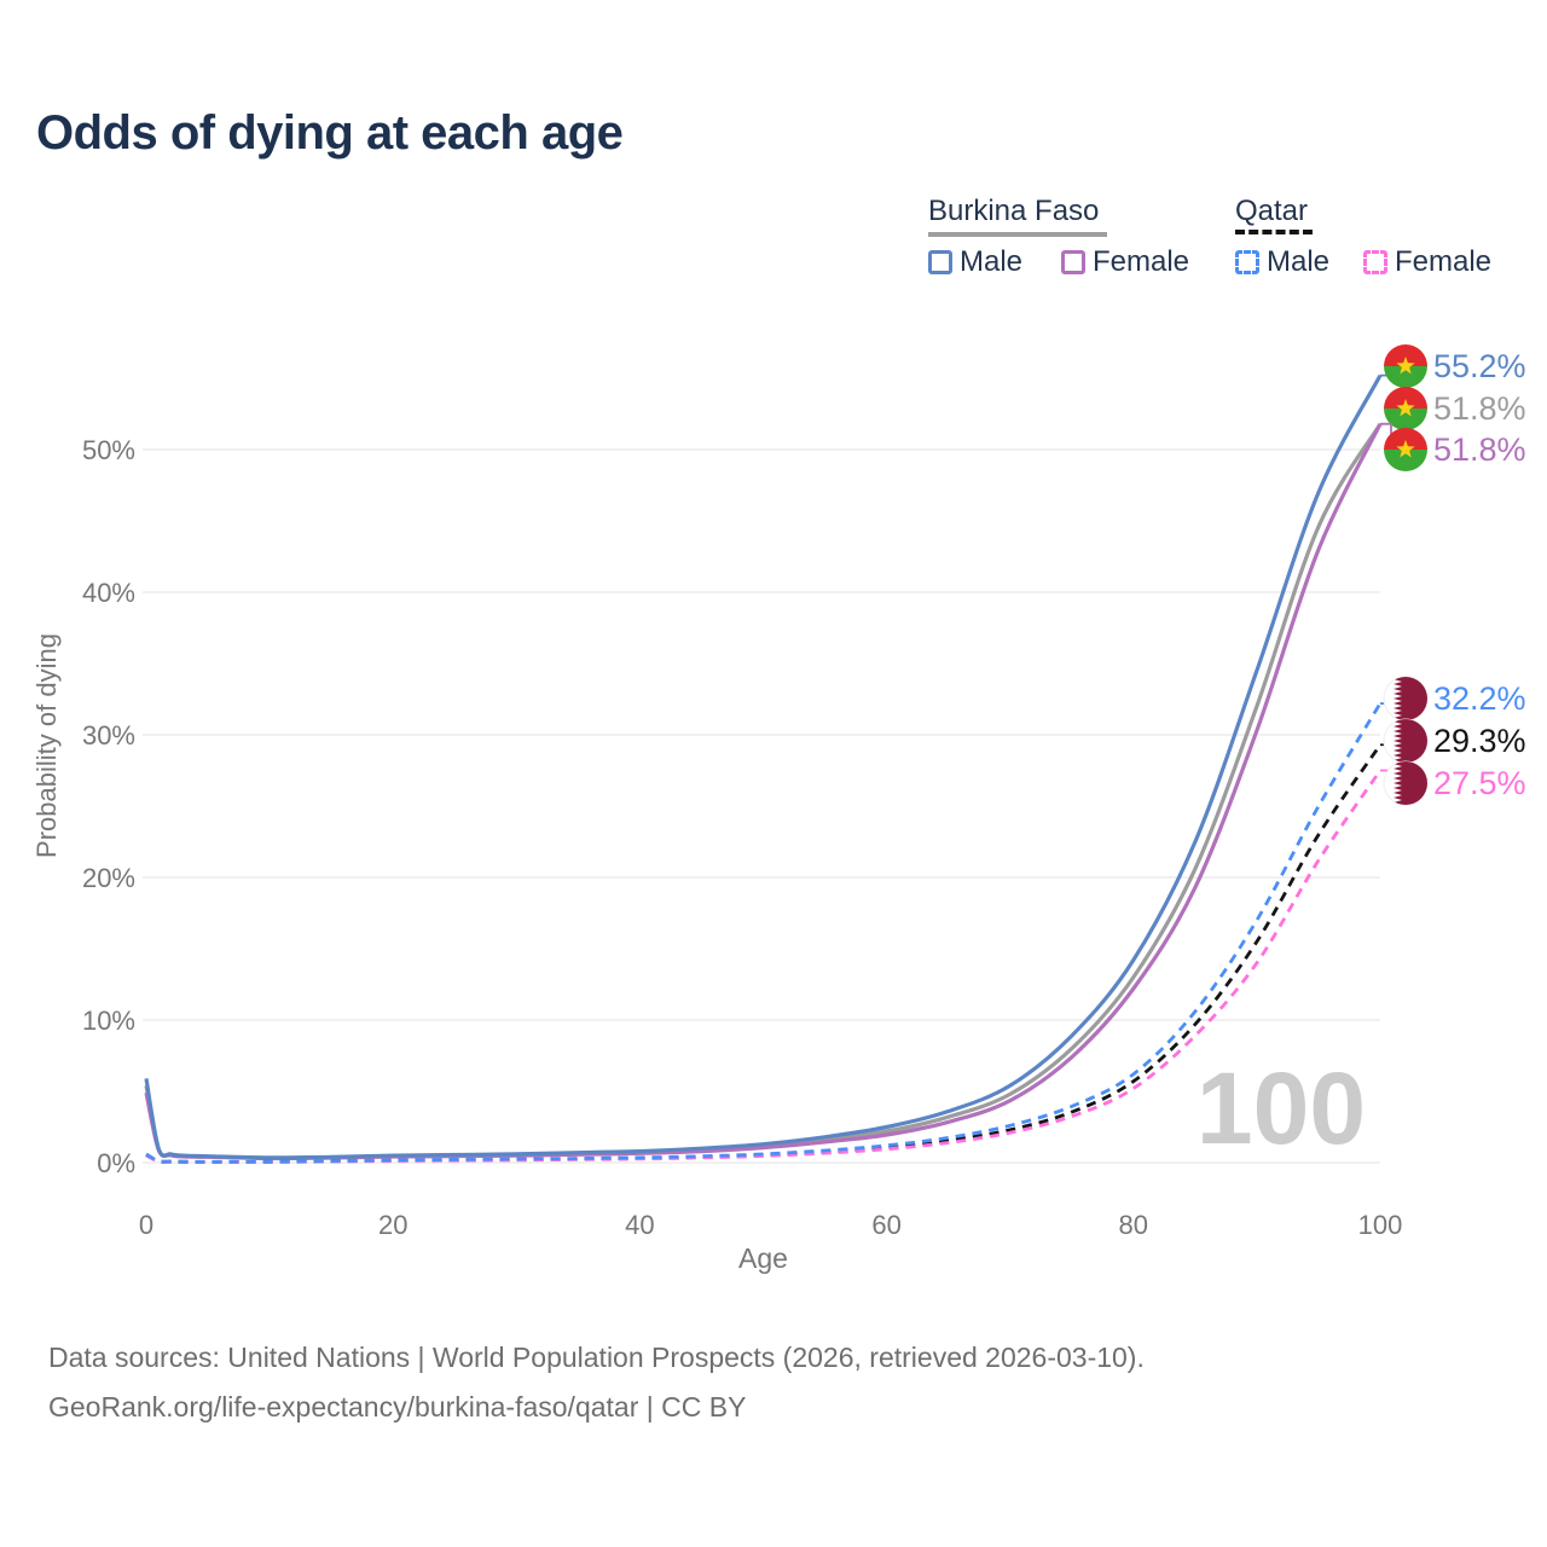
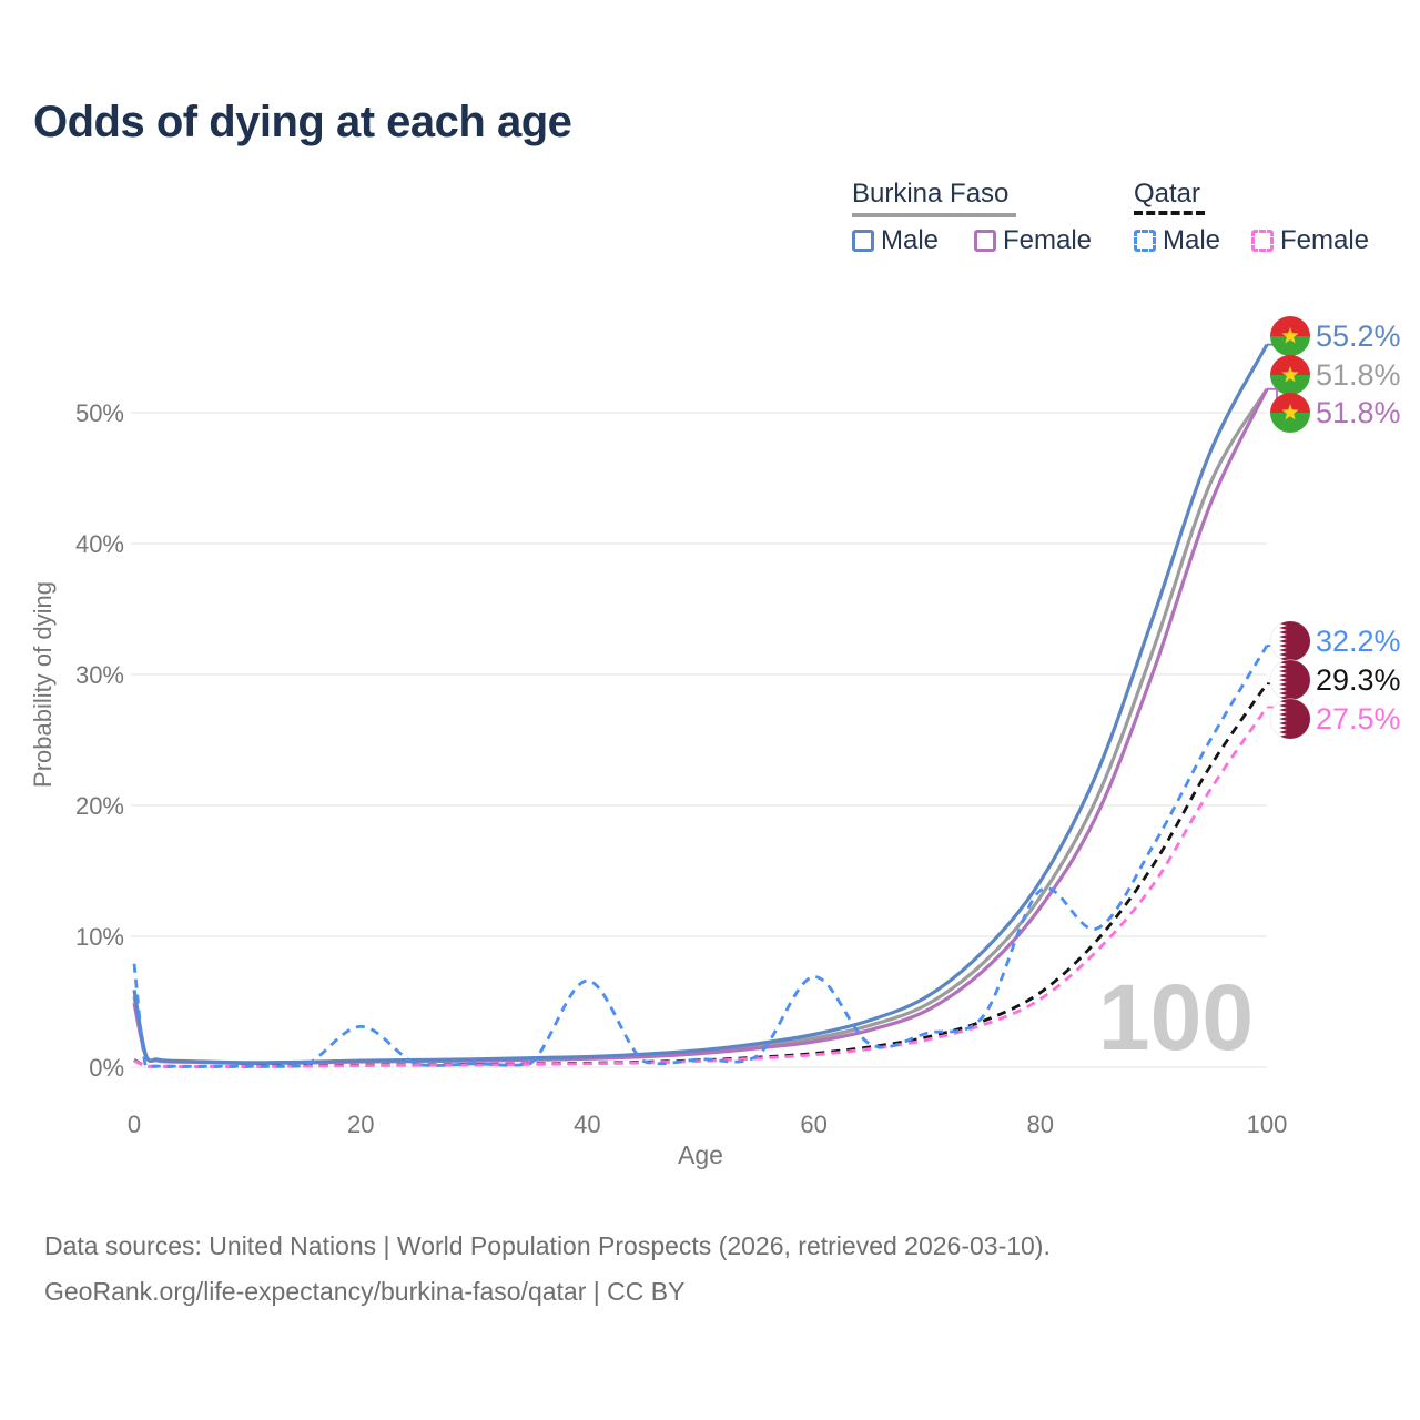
Qatar Male/0: 0.6% -> 7.9%
Qatar Male/20: 0.2% -> 3.1%
Qatar Male/40: 0.4% -> 6.6%
Qatar Male/60: 1.2% -> 6.9%
Qatar Male/80: 6.2% -> 13.5%
